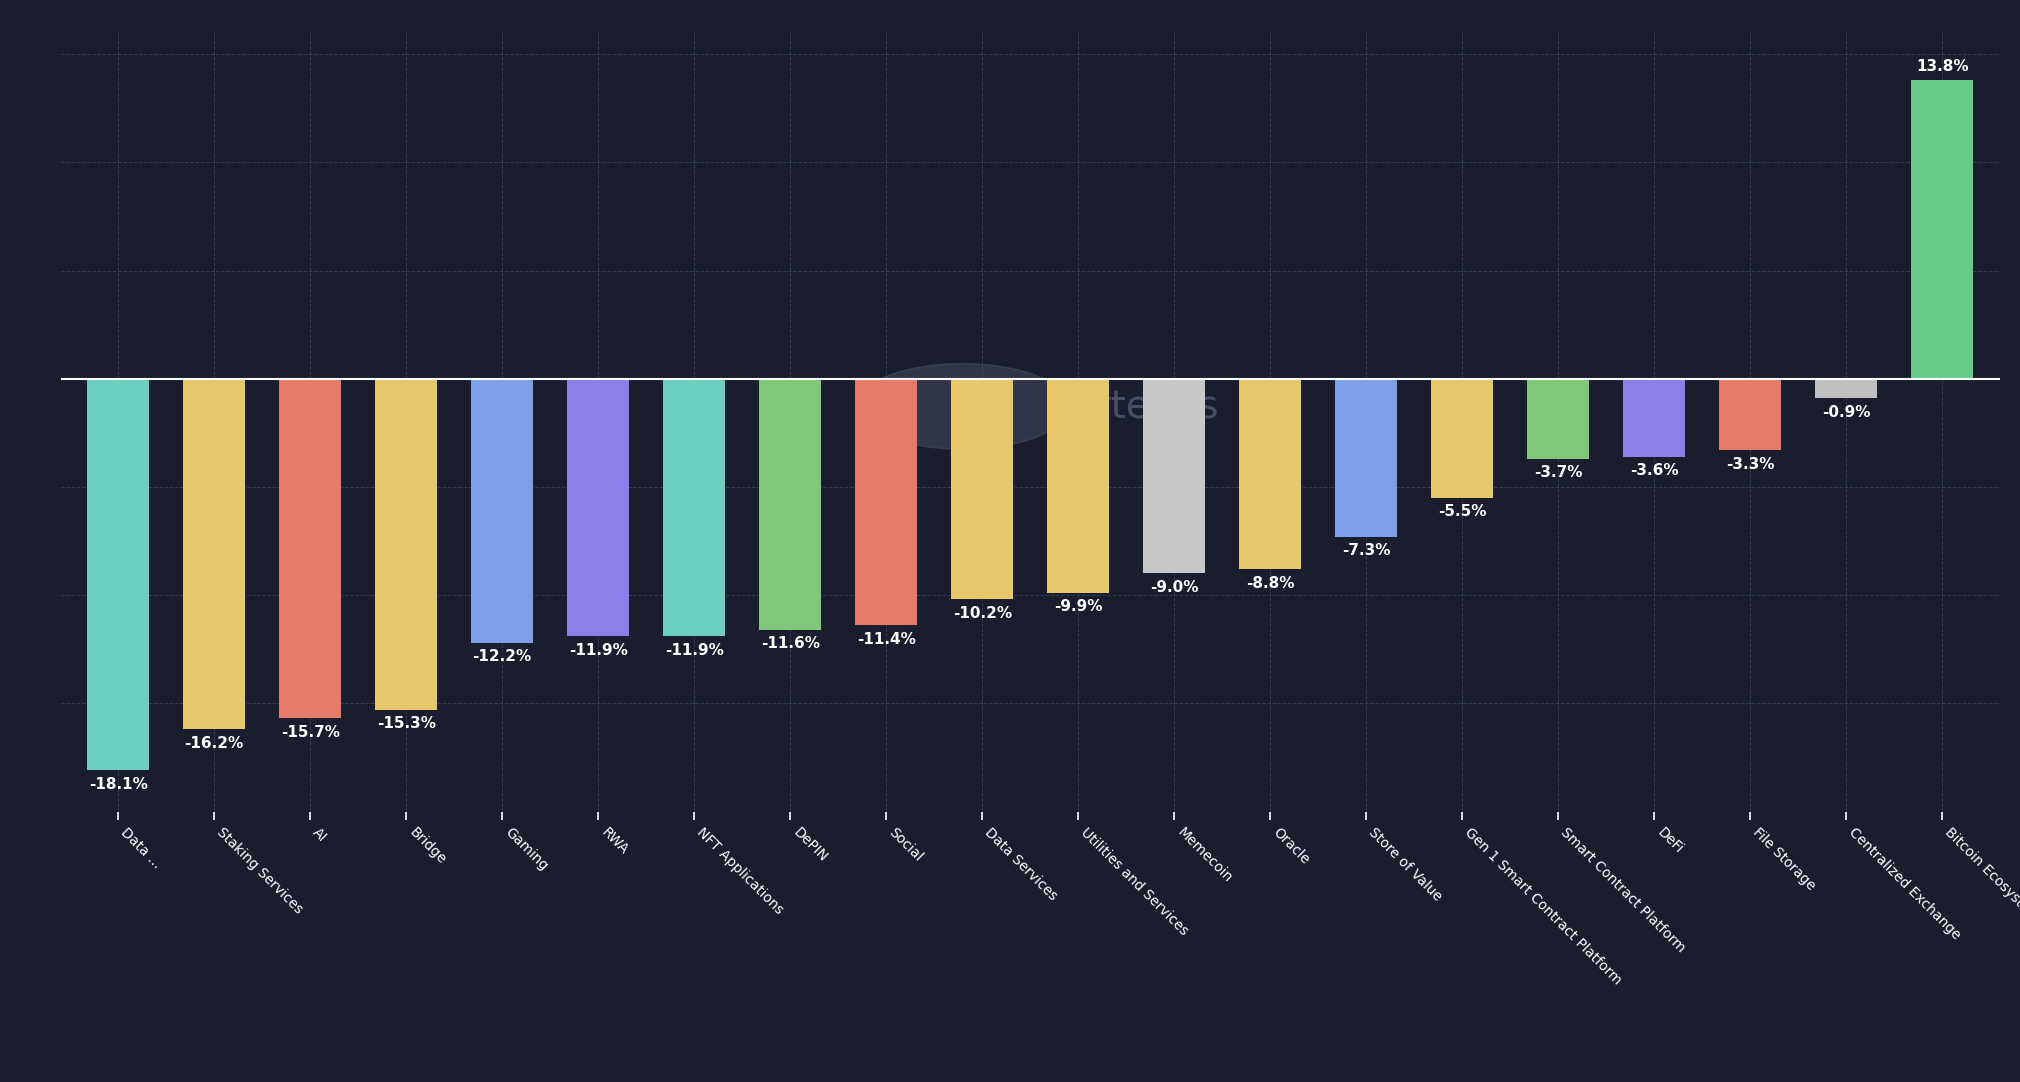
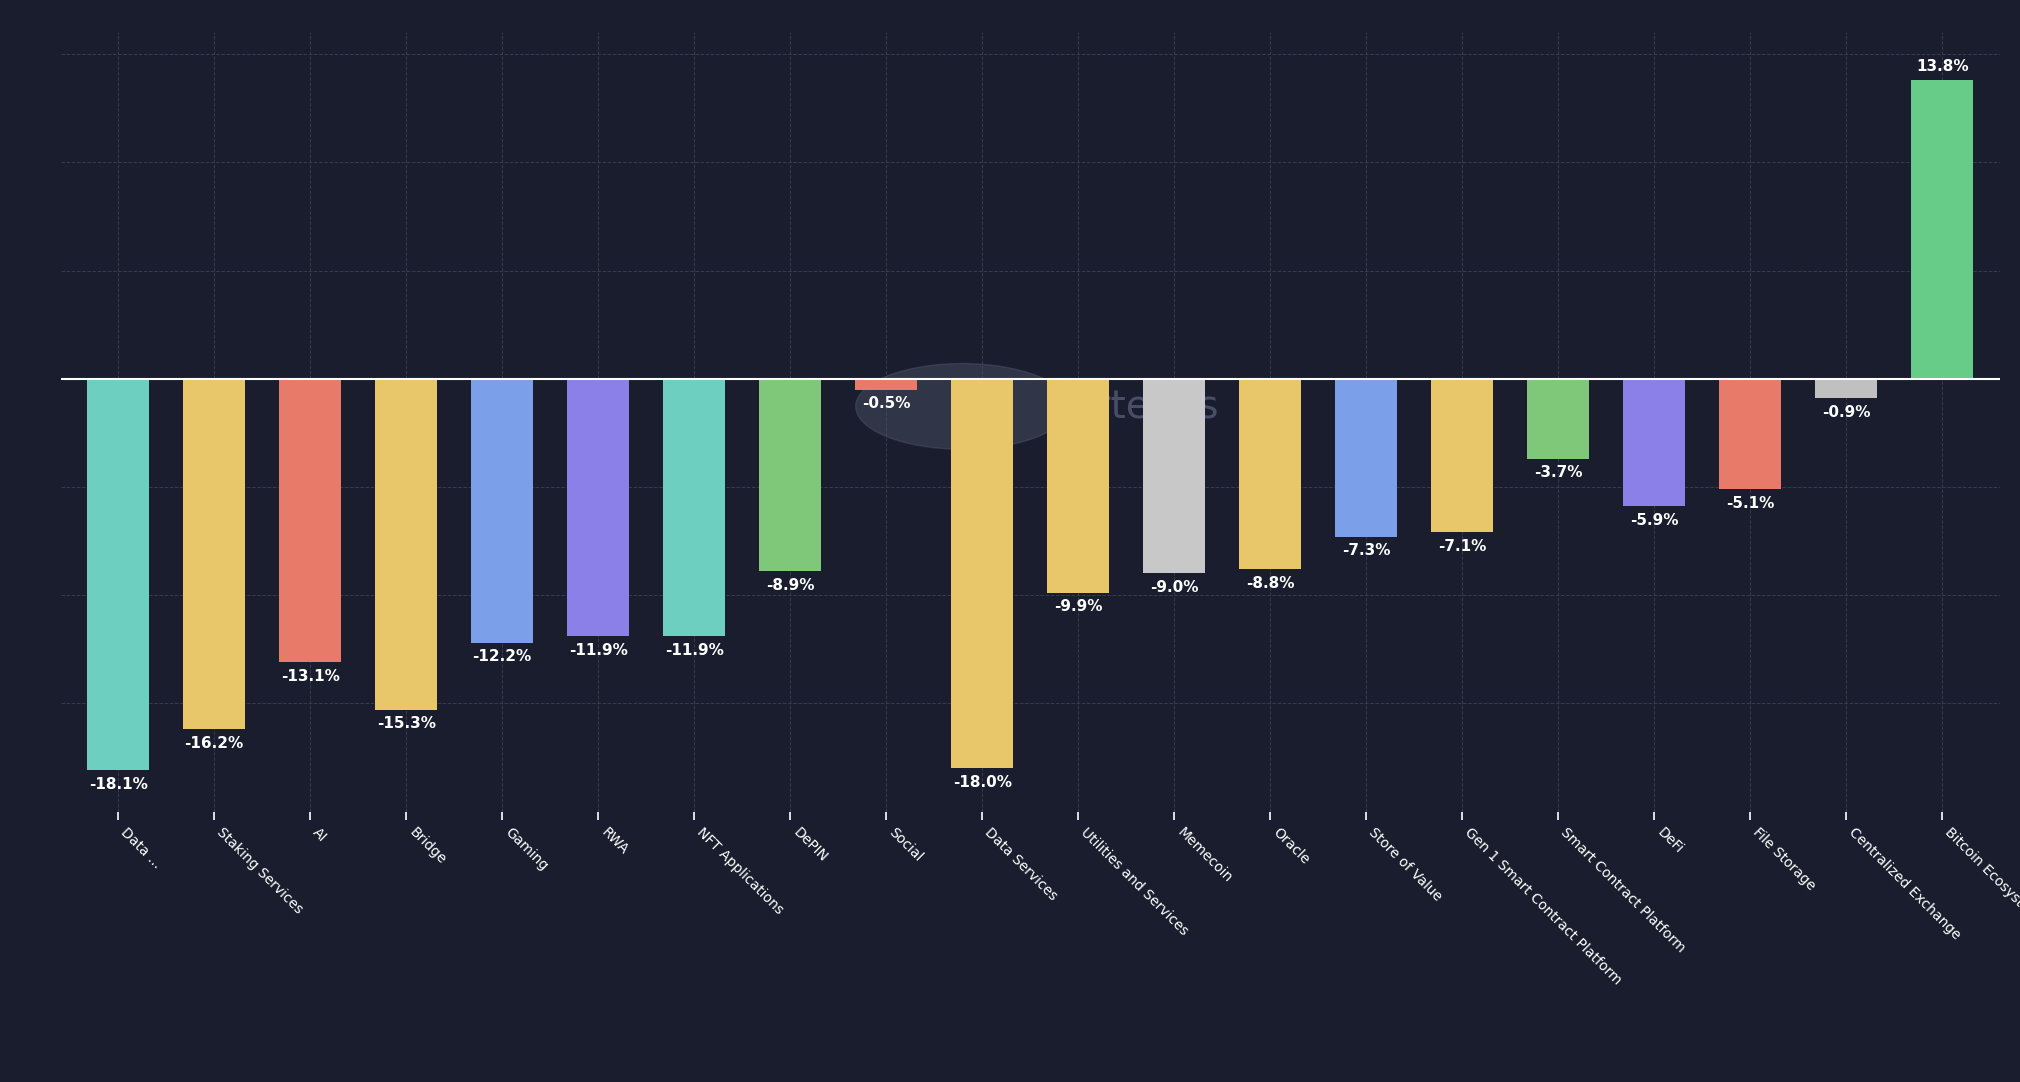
AI: -15.7% -> -13.1%
DePIN: -11.6% -> -8.9%
Social: -11.4% -> -0.5%
Data Services: -10.2% -> -18.0%
Gen 1 Smart Contract Platform: -5.5% -> -7.1%
DeFi: -3.6% -> -5.9%
File Storage: -3.3% -> -5.1%
